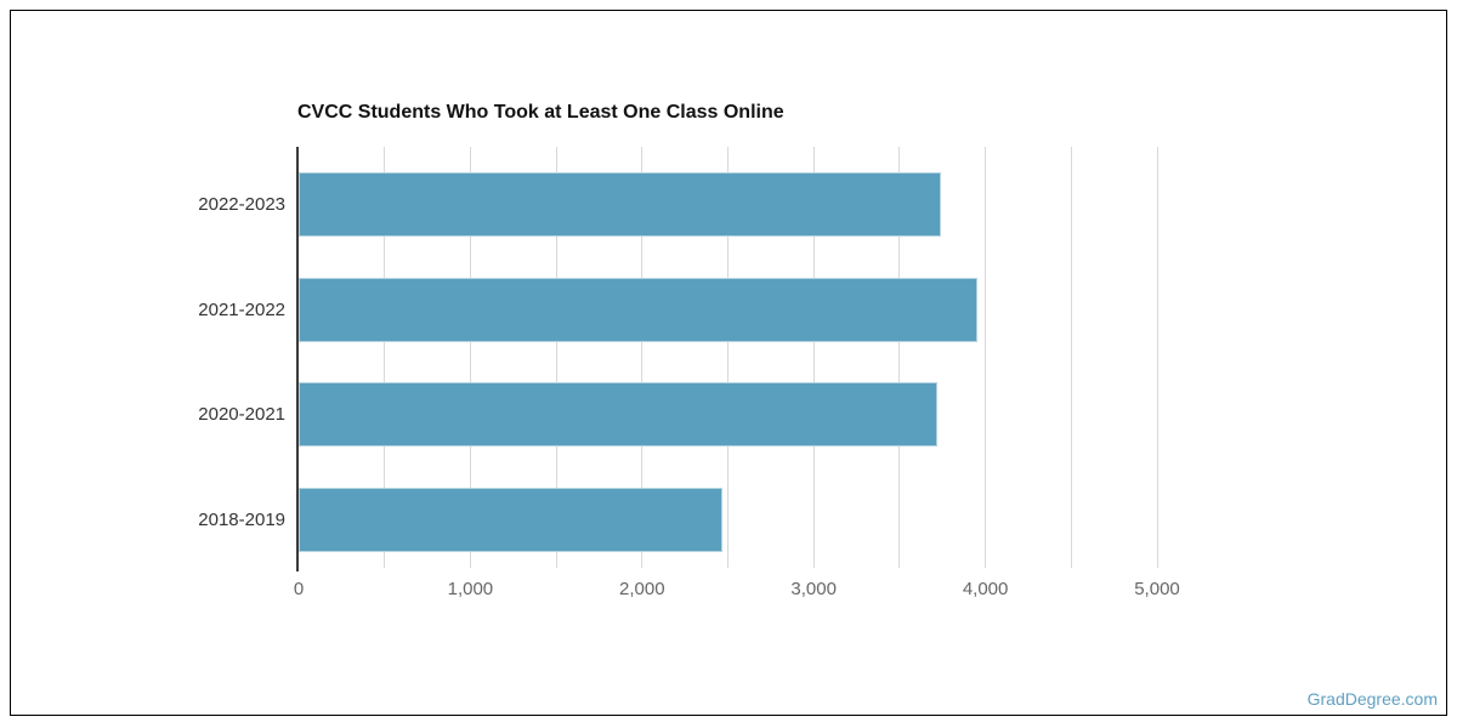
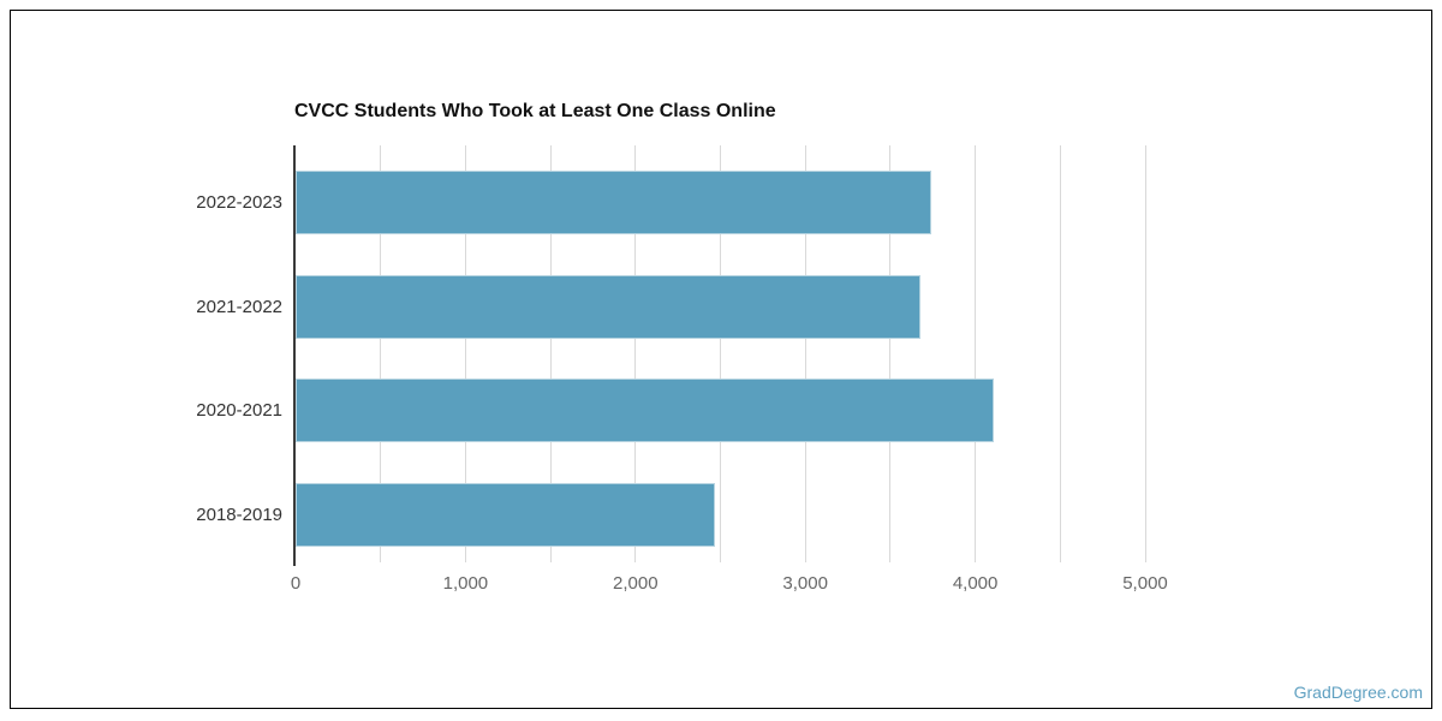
2021-2022: 3950 -> 3680
2020-2021: 3720 -> 4110
